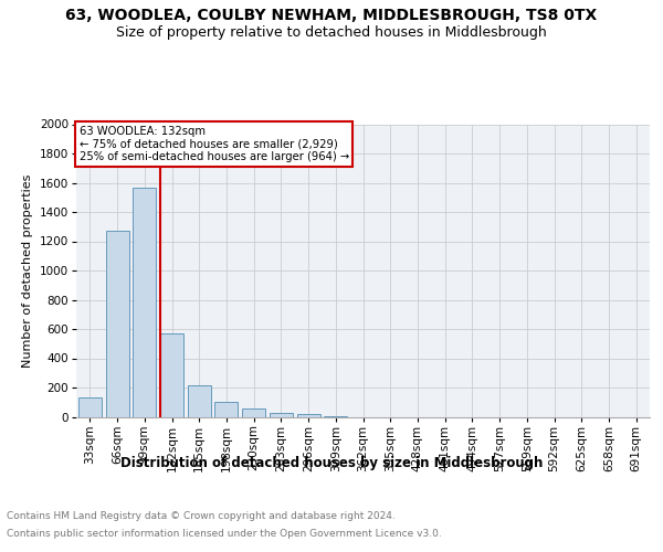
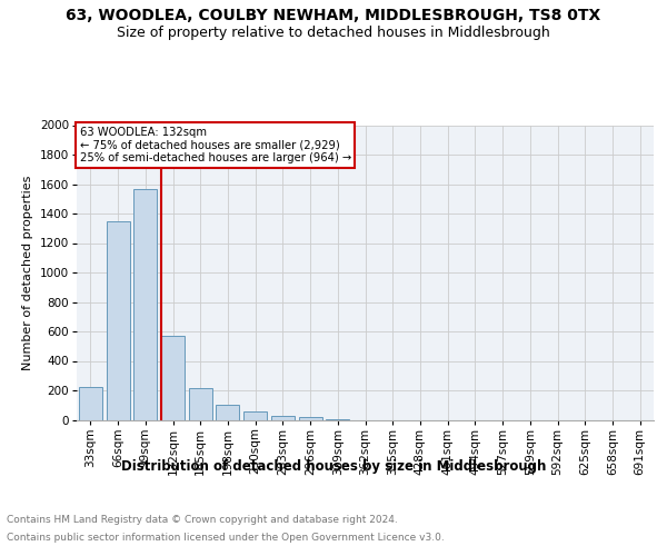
33sqm: 140 -> 220
66sqm: 1270 -> 1350
